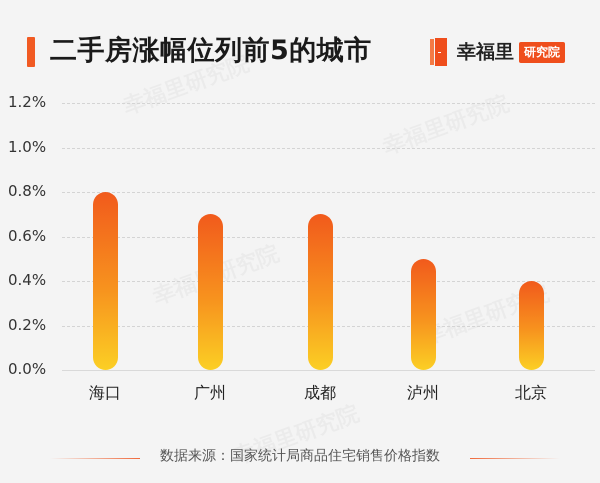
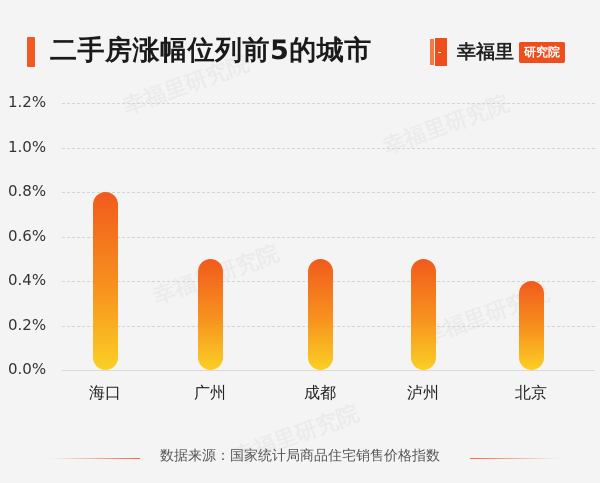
广州: 0.7% -> 0.5%
成都: 0.7% -> 0.5%
